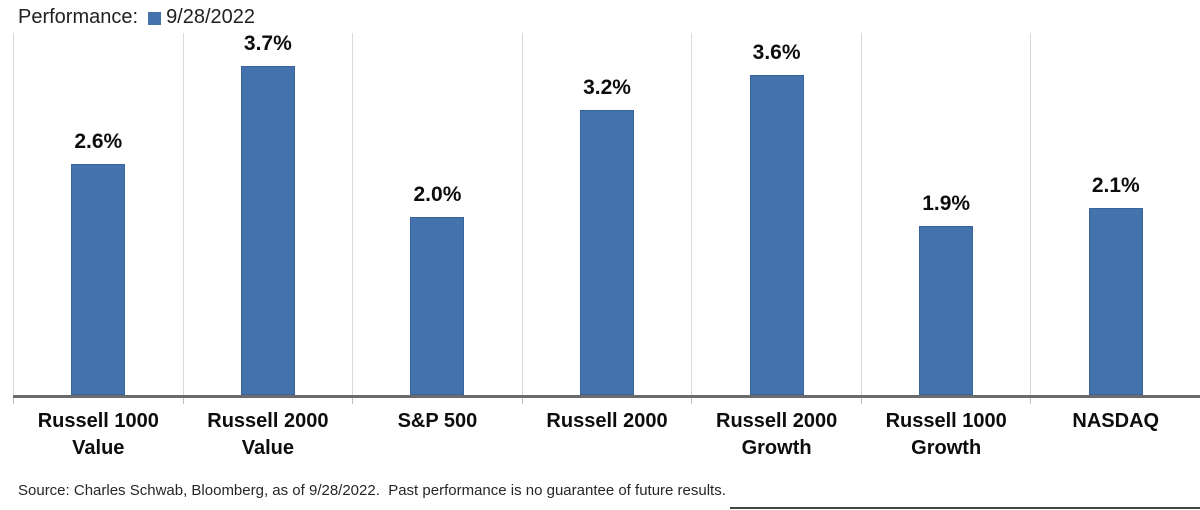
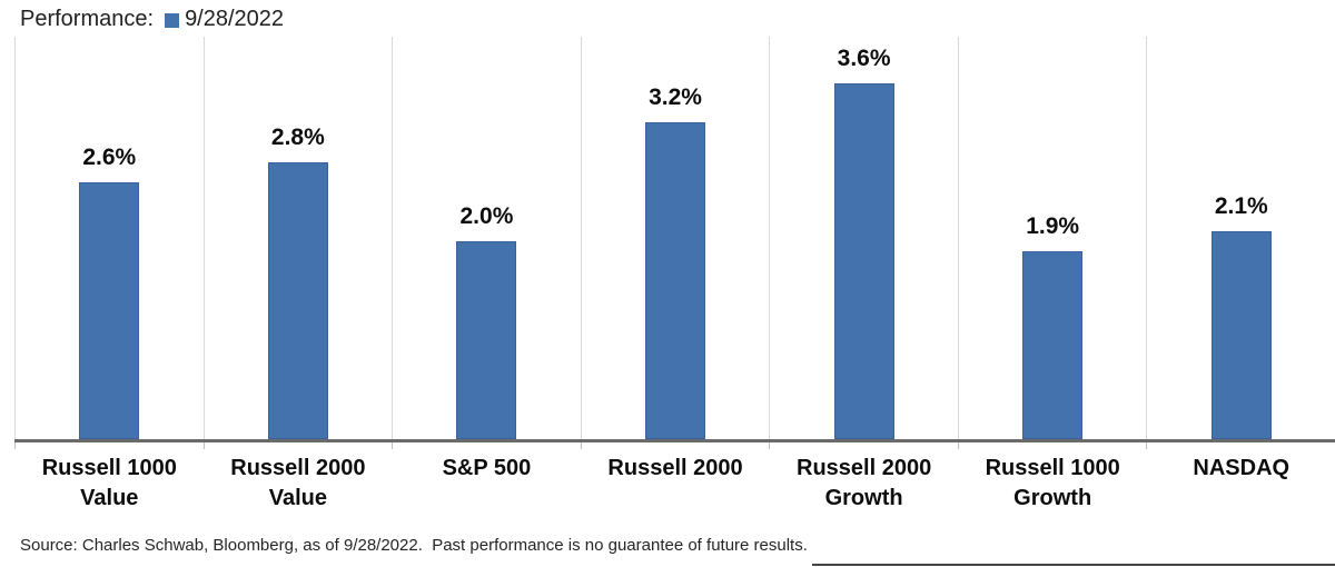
Russell 2000 Value: 3.7% -> 2.8%
